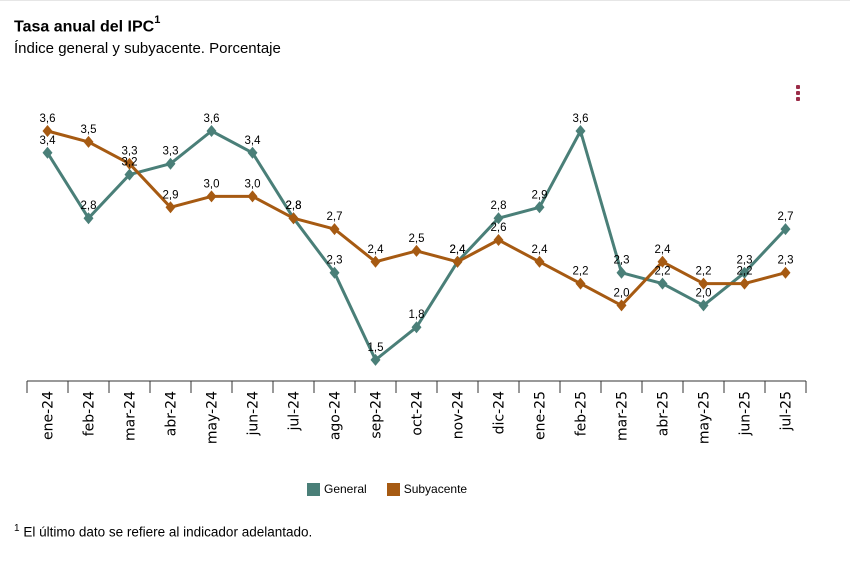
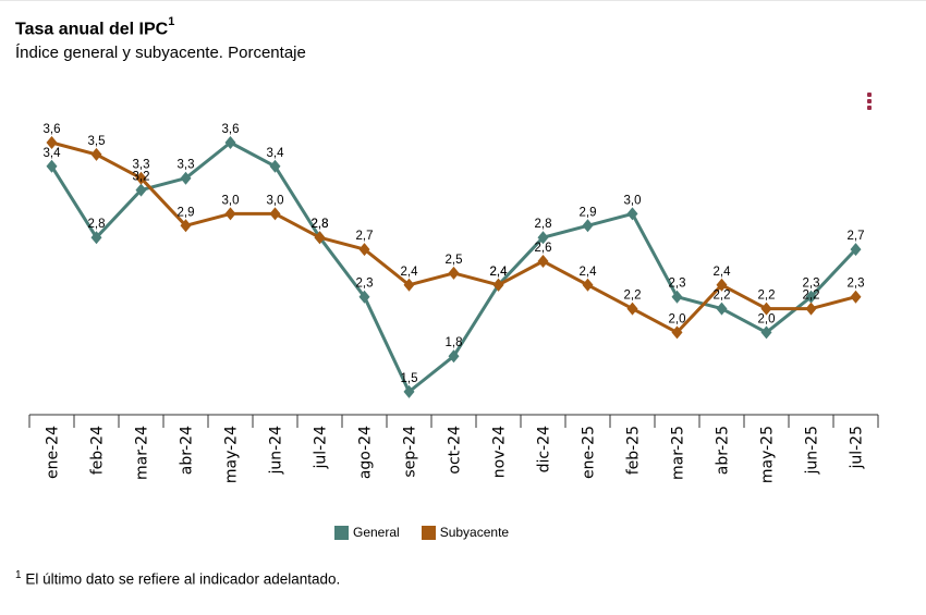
General/feb-25: 3,6 -> 3,0
